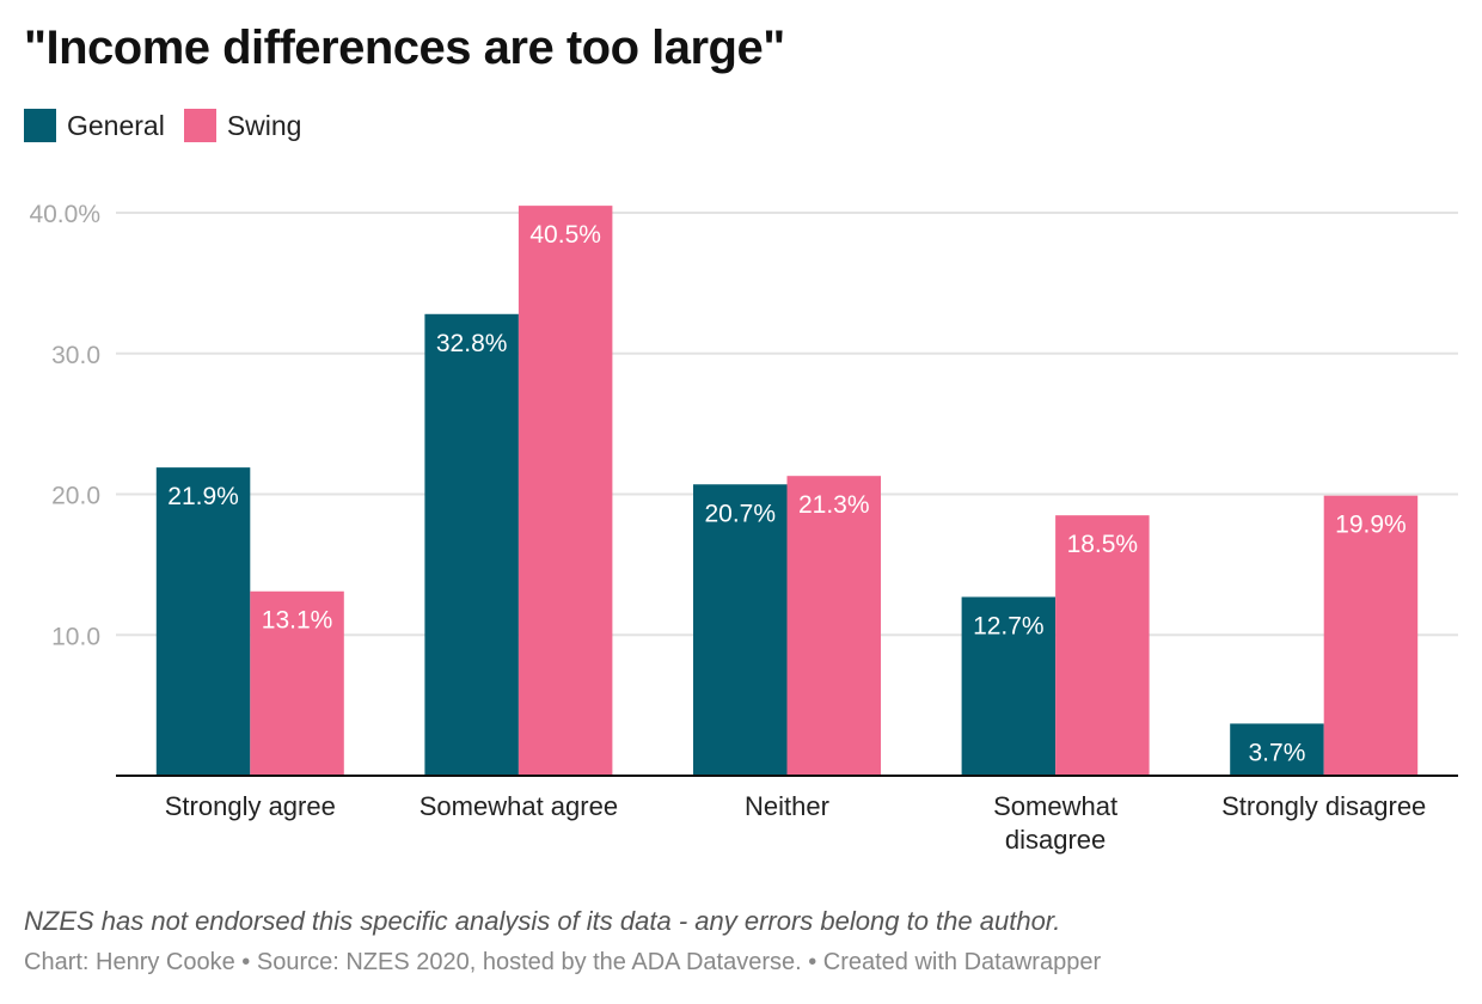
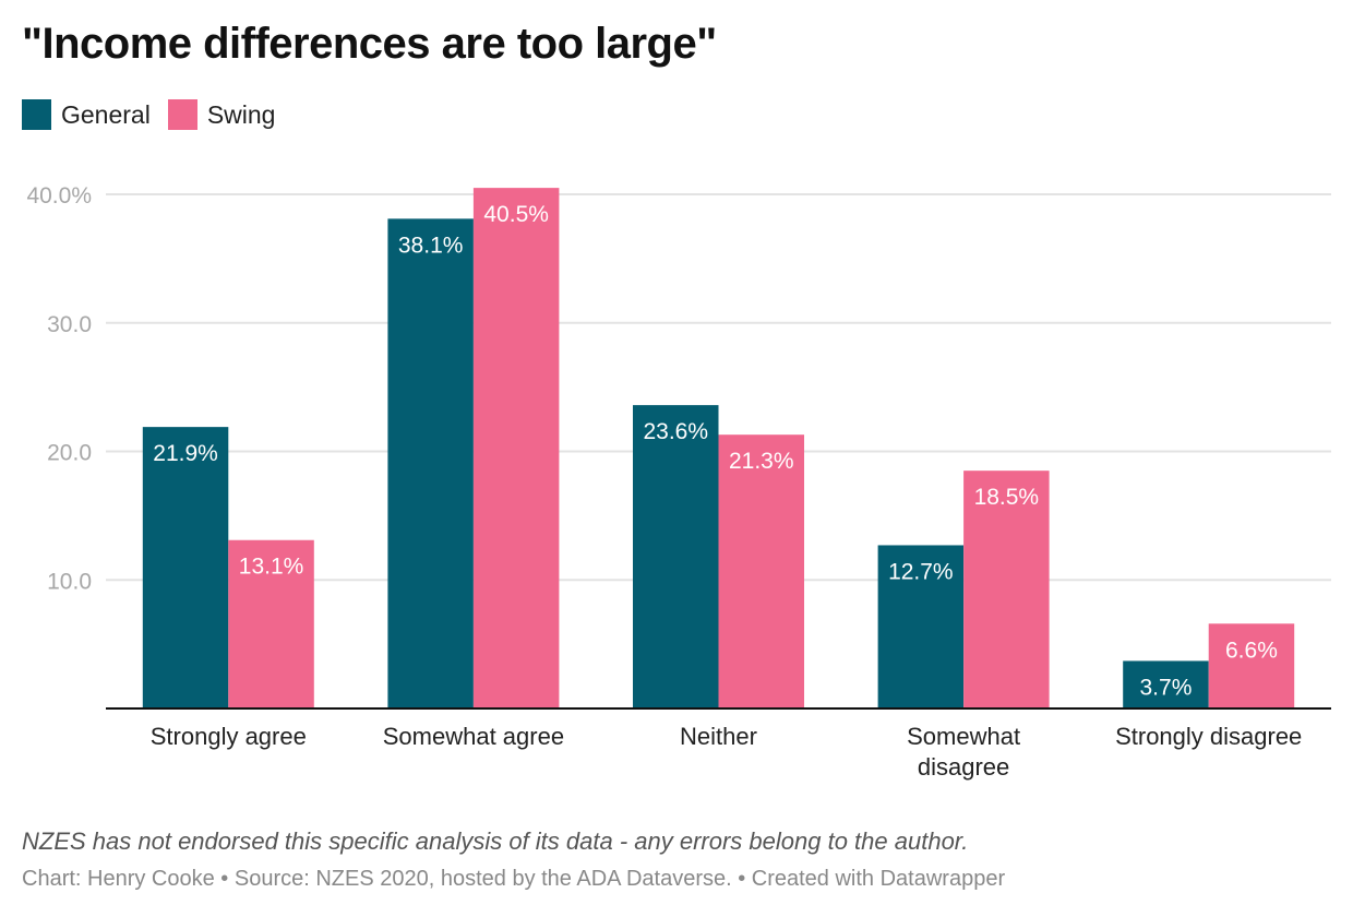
General/Somewhat agree: 32.8% -> 38.1%
General/Neither: 20.7% -> 23.6%
Swing/Strongly disagree: 19.9% -> 6.6%
